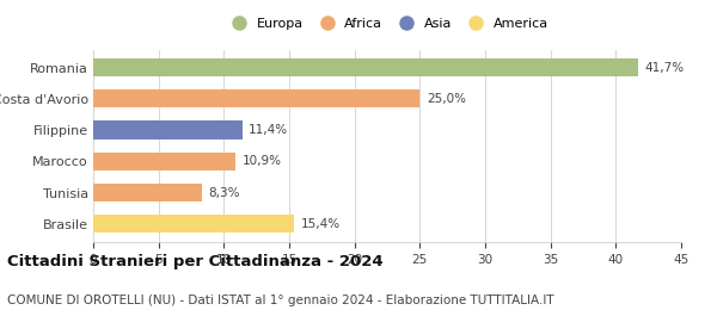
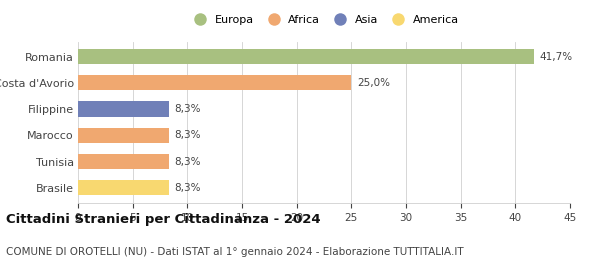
Filippine: 11,4% -> 8,3%
Marocco: 10,9% -> 8,3%
Brasile: 15,4% -> 8,3%
